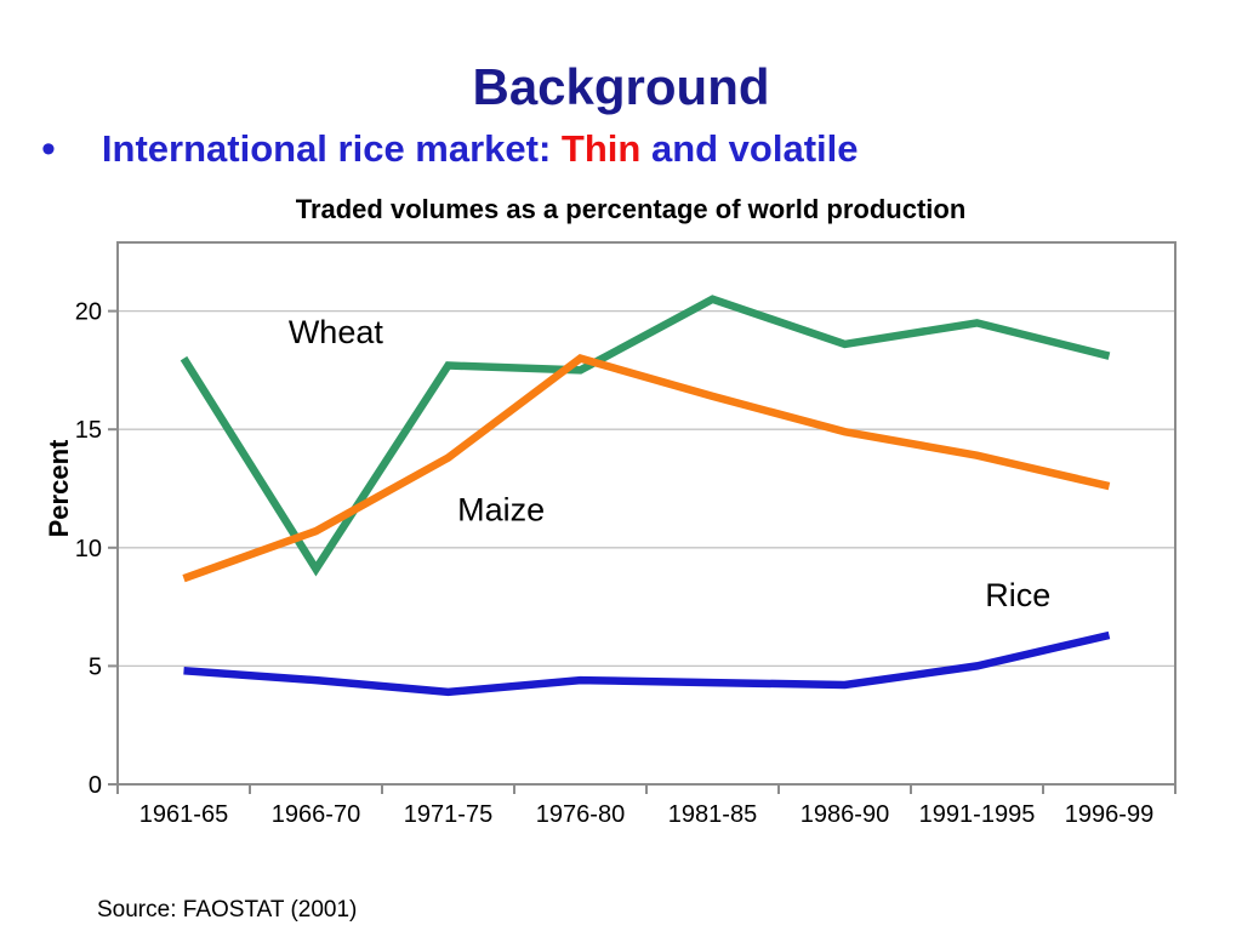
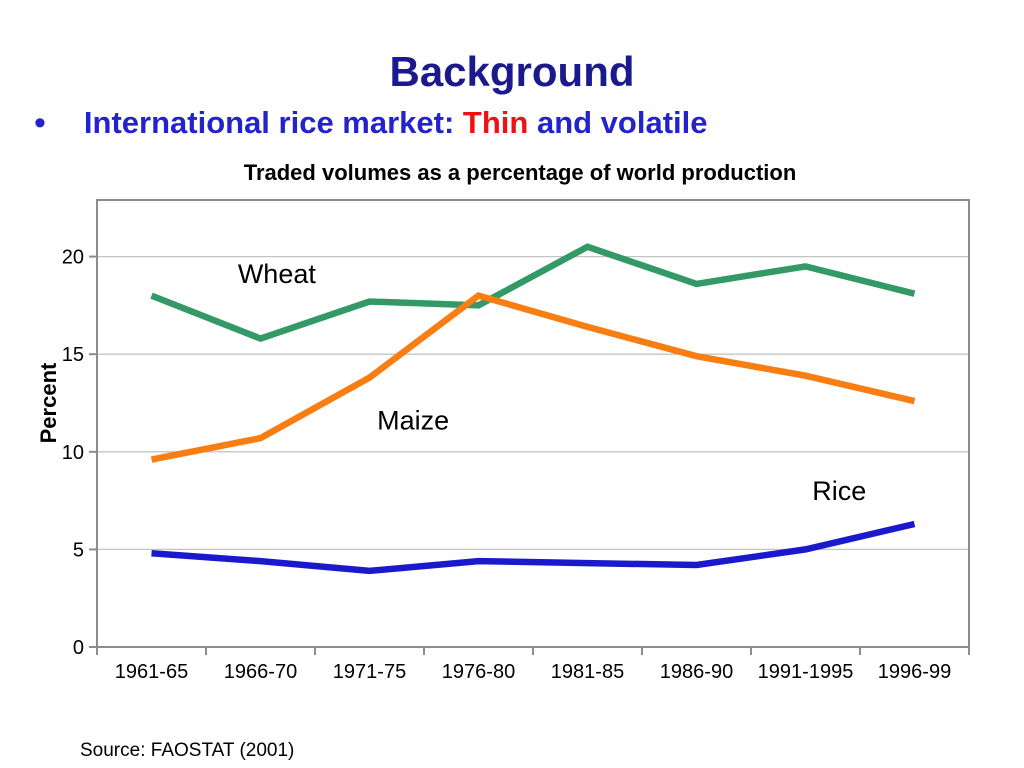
Maize/1961-65: 8.7 -> 9.6
Wheat/1966-70: 9.1 -> 15.8
